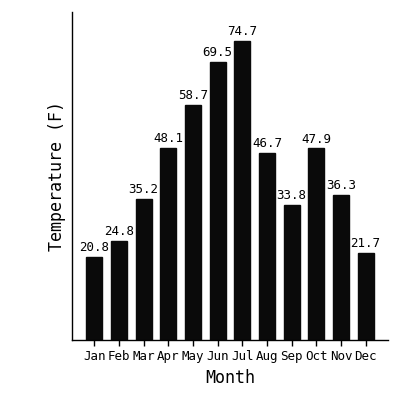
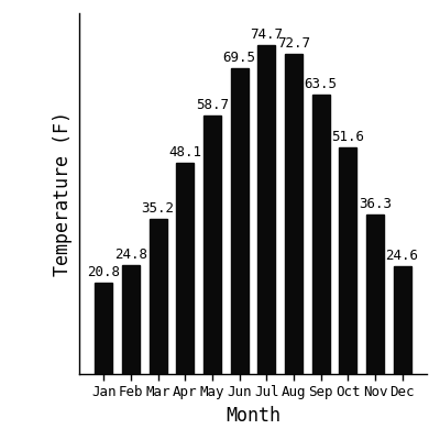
Aug: 46.7 -> 72.7
Sep: 33.8 -> 63.5
Oct: 47.9 -> 51.6
Dec: 21.7 -> 24.6
